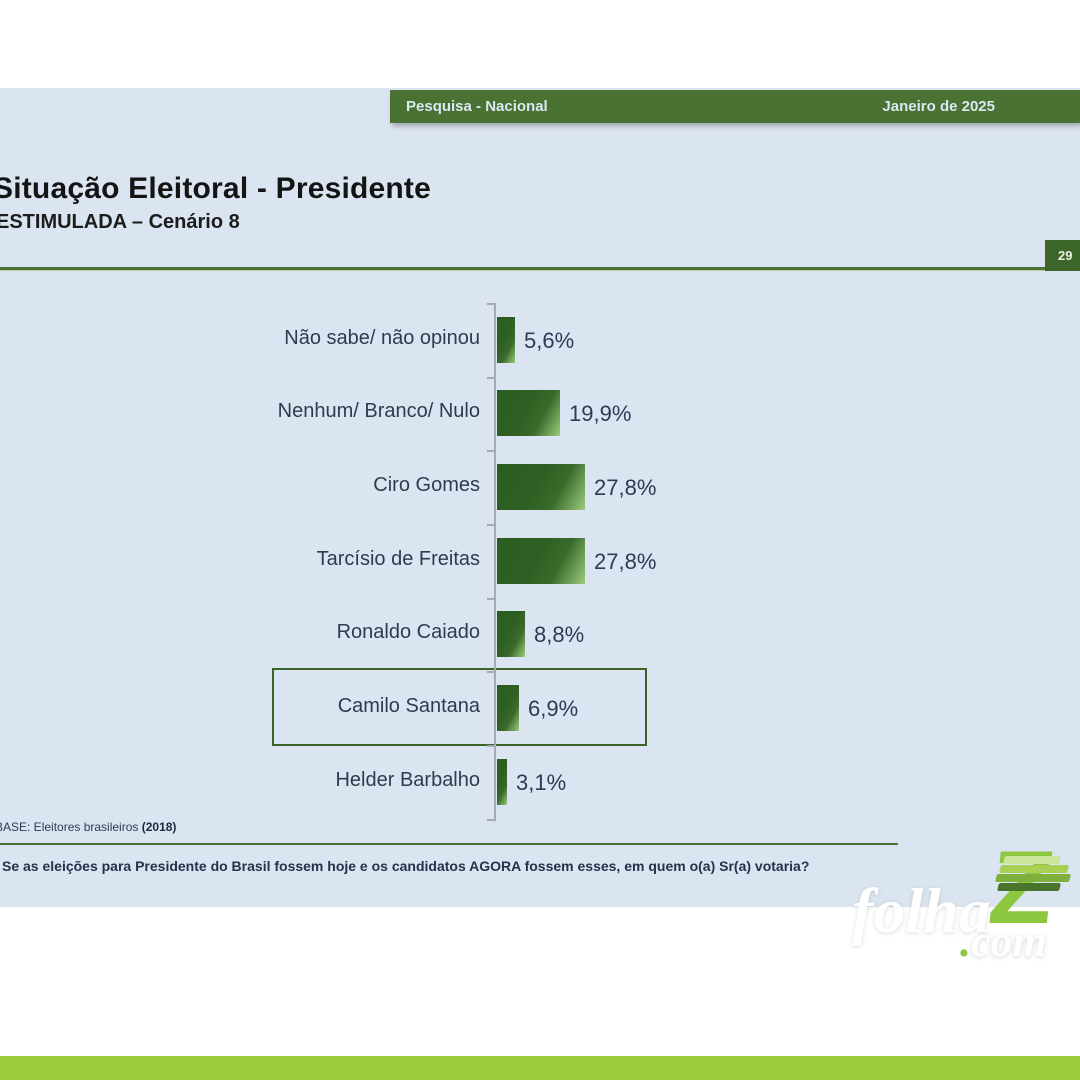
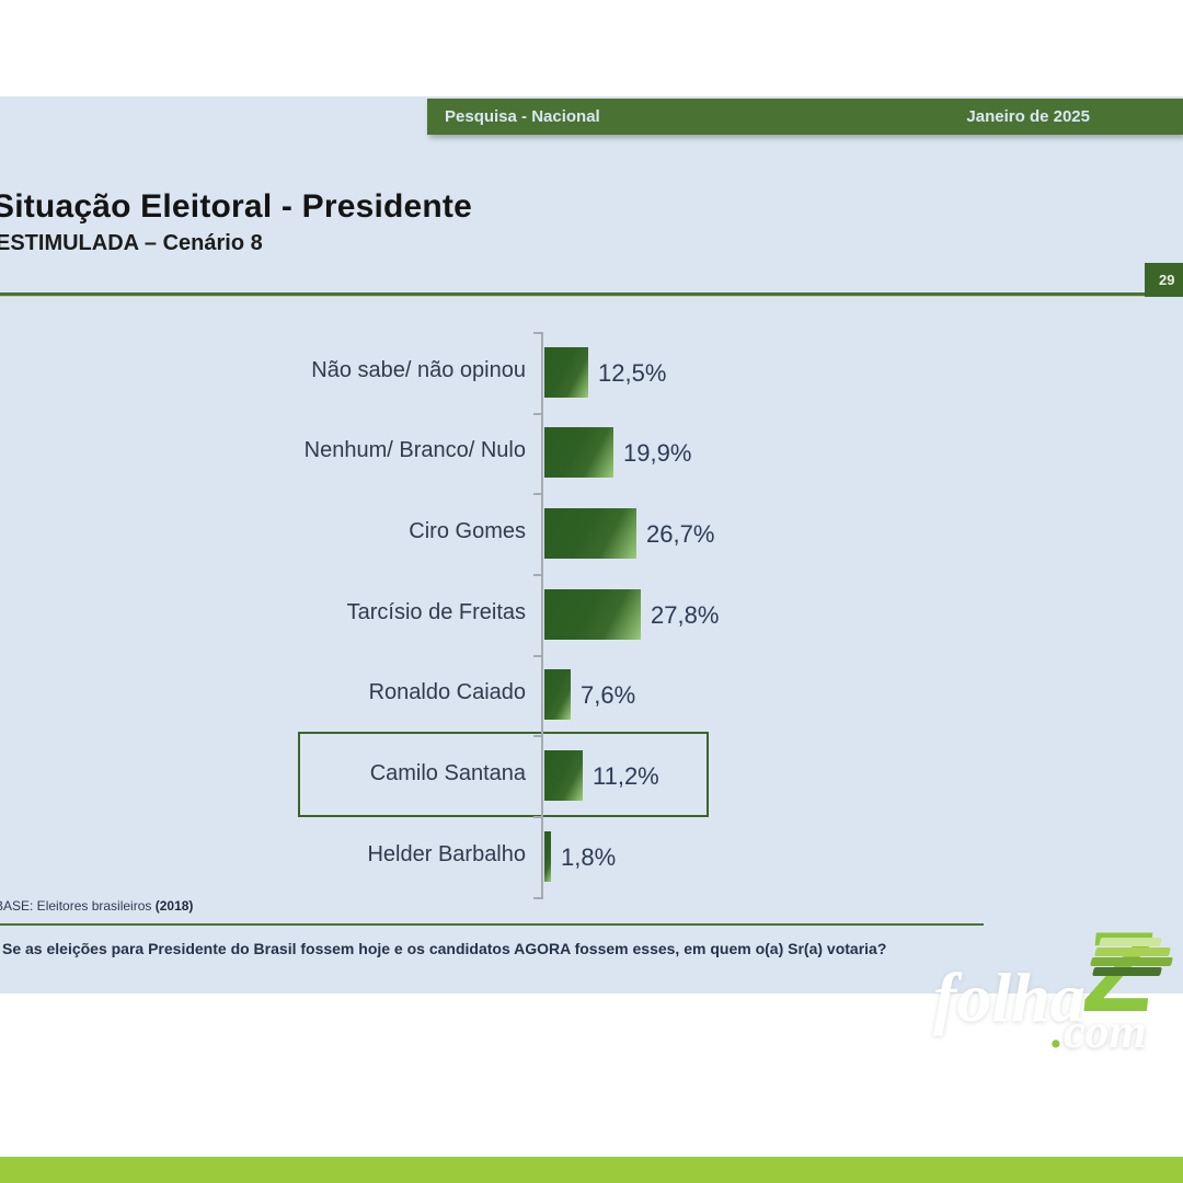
Não sabe/ não opinou: 5,6% -> 12,5%
Ciro Gomes: 27,8% -> 26,7%
Ronaldo Caiado: 8,8% -> 7,6%
Camilo Santana: 6,9% -> 11,2%
Helder Barbalho: 3,1% -> 1,8%
